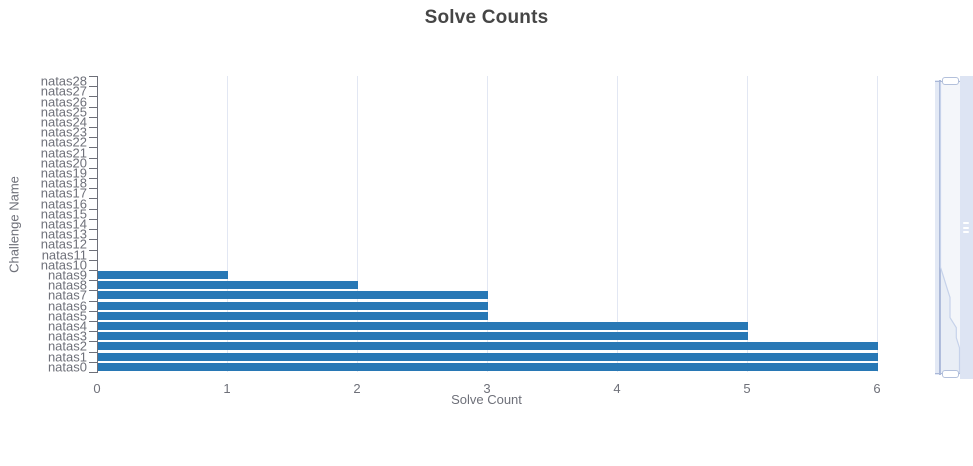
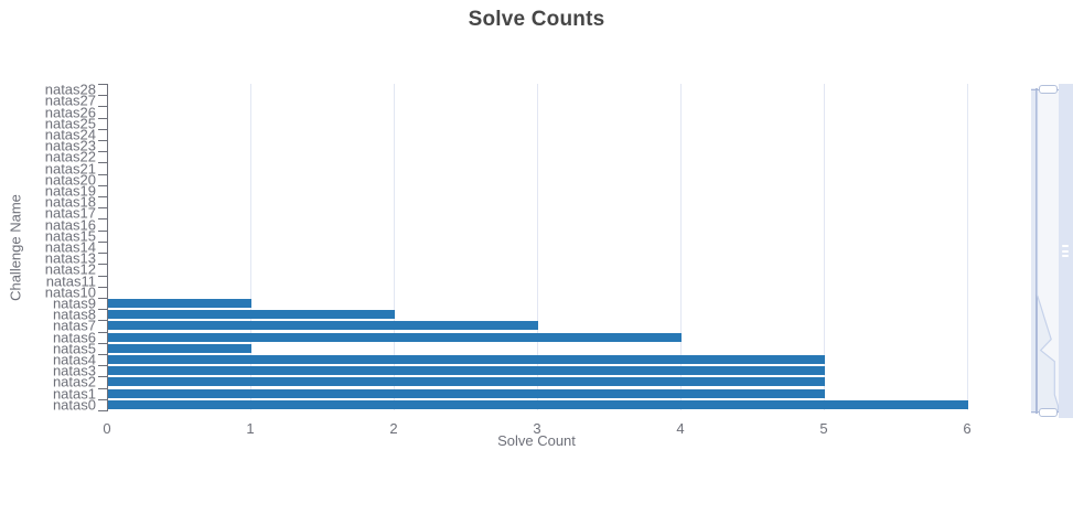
natas1: 6 -> 5
natas2: 6 -> 5
natas5: 3 -> 1
natas6: 3 -> 4
